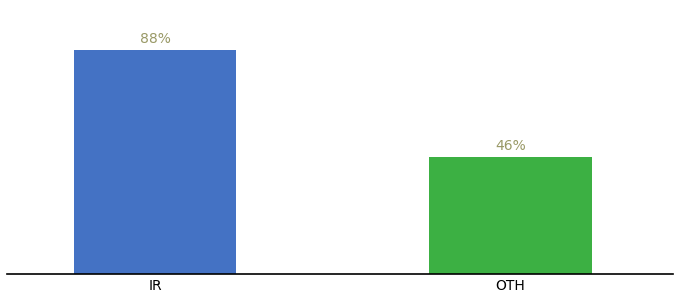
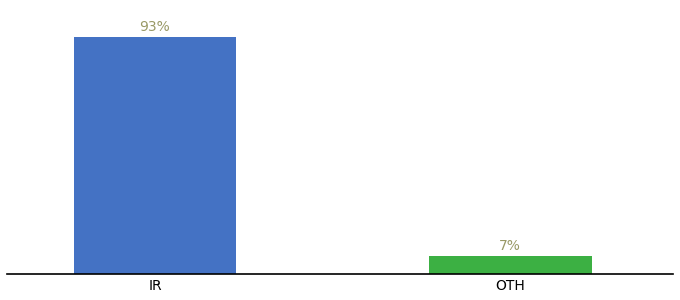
IR: 88% -> 93%
OTH: 46% -> 7%
